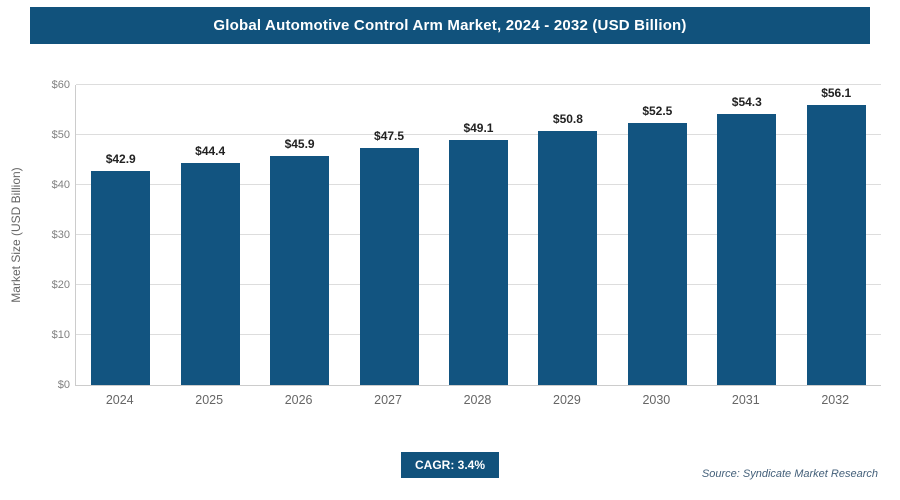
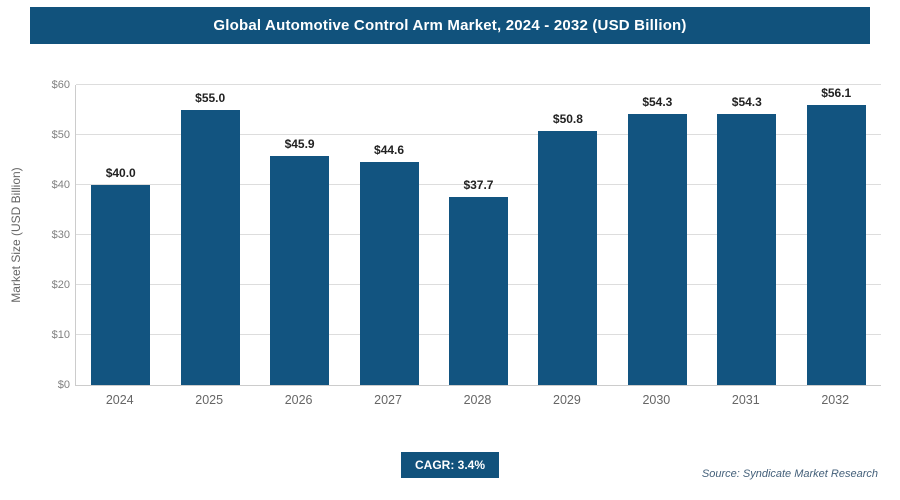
2024: $42.9 -> $40.0
2025: $44.4 -> $55.0
2027: $47.5 -> $44.6
2028: $49.1 -> $37.7
2030: $52.5 -> $54.3
